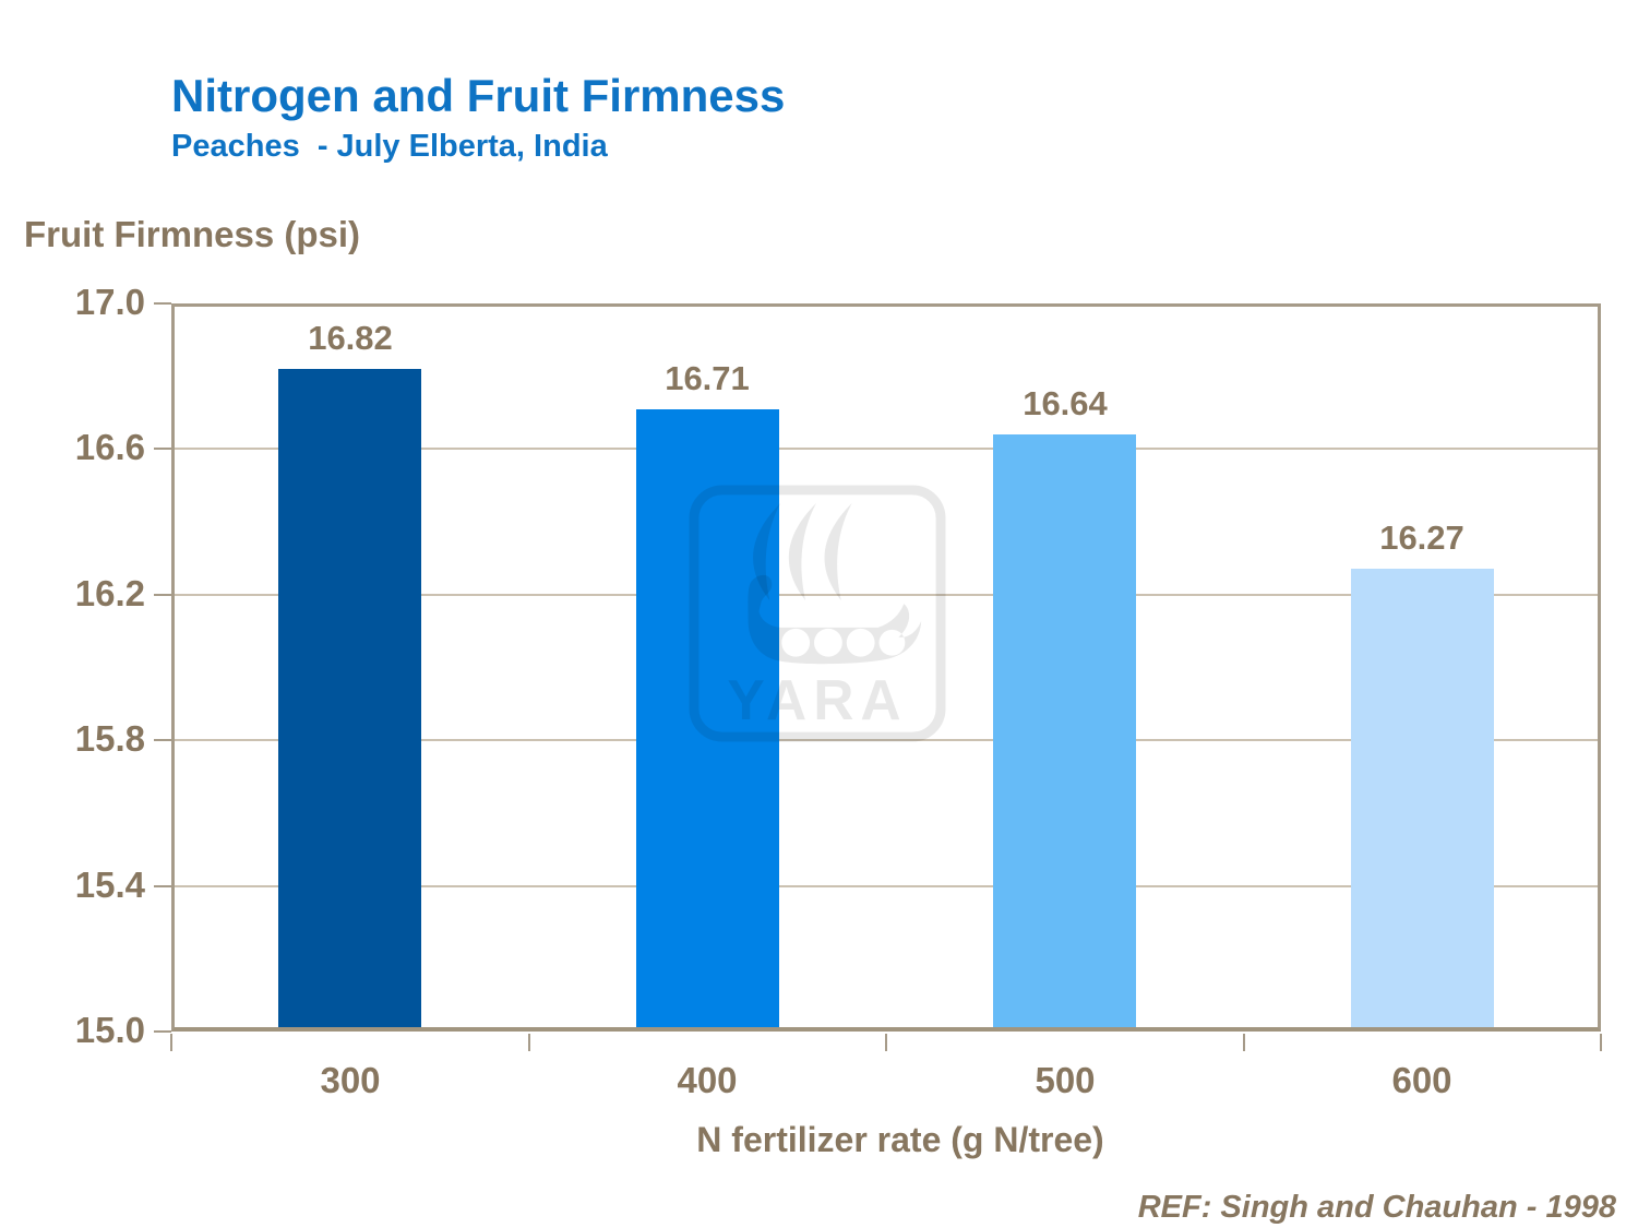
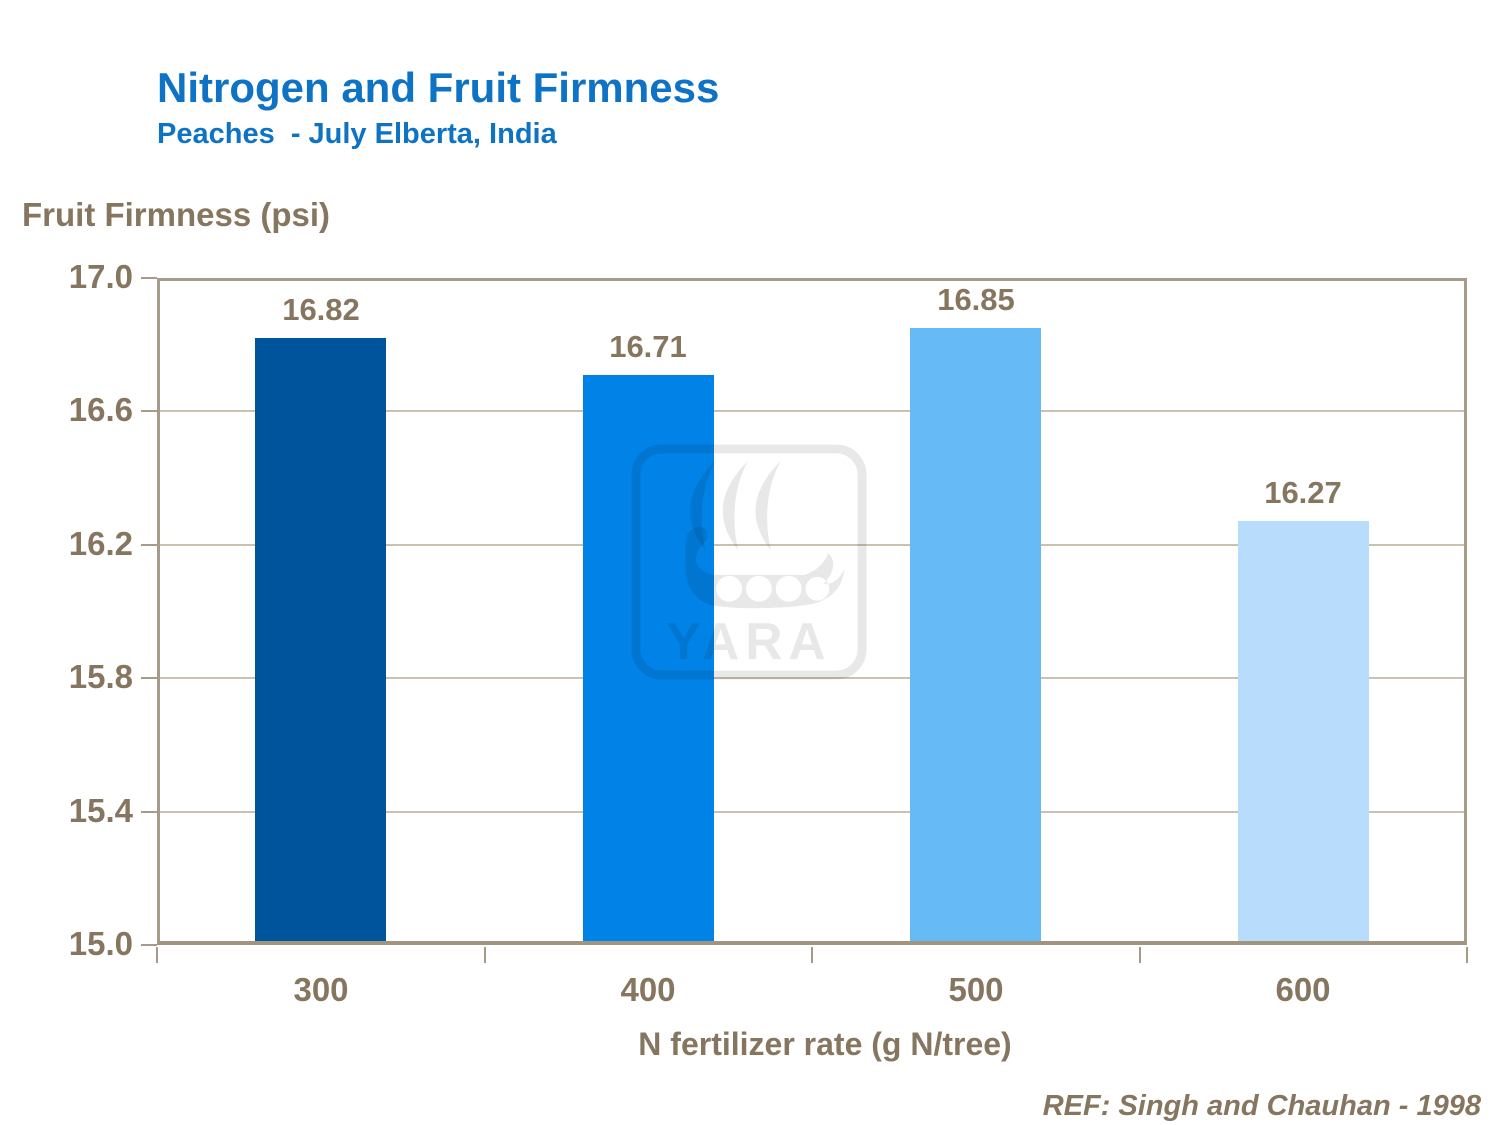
500: 16.64 -> 16.85
